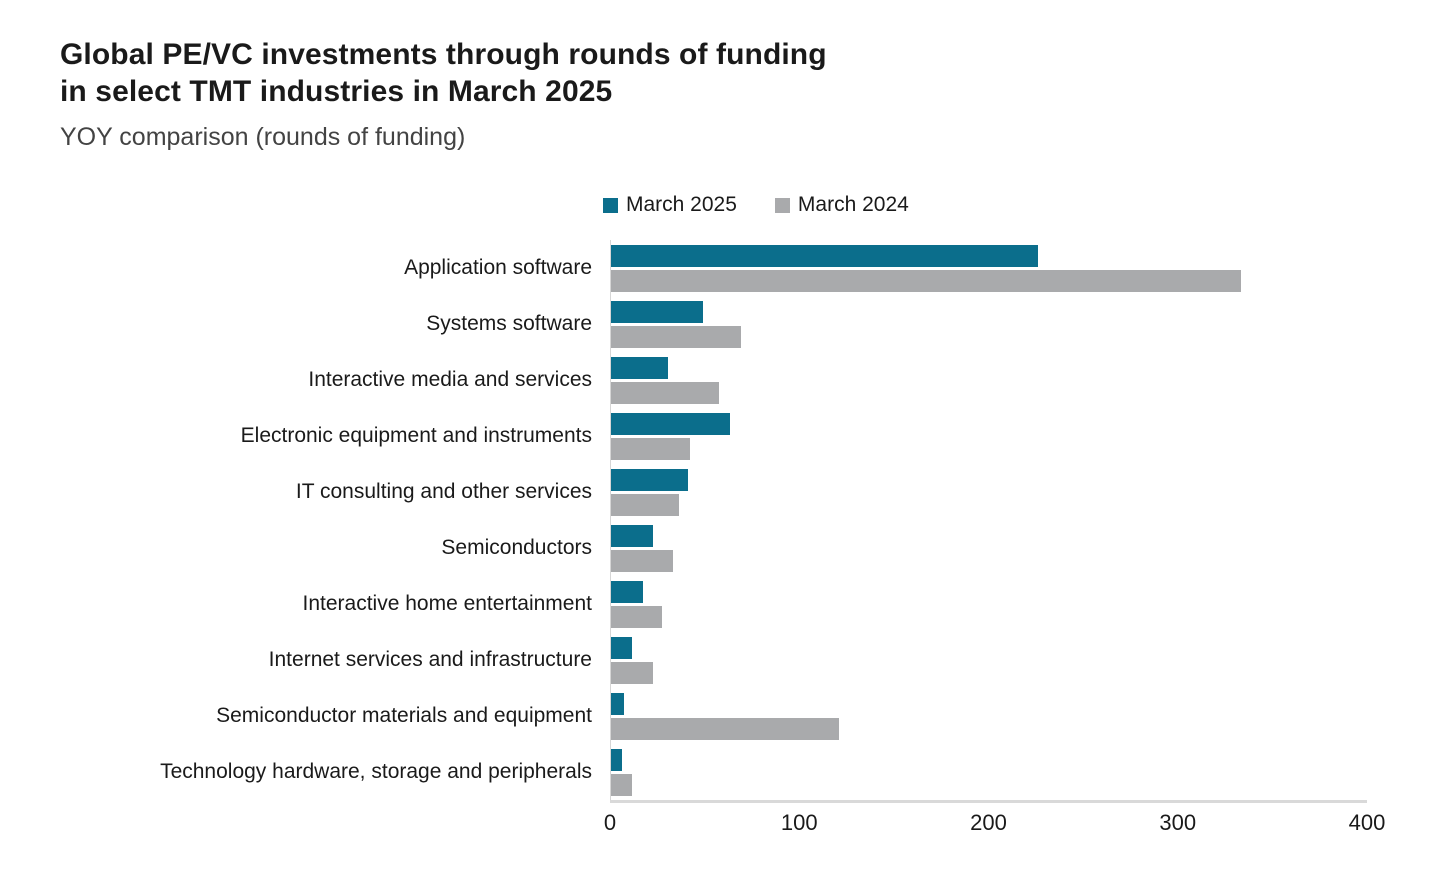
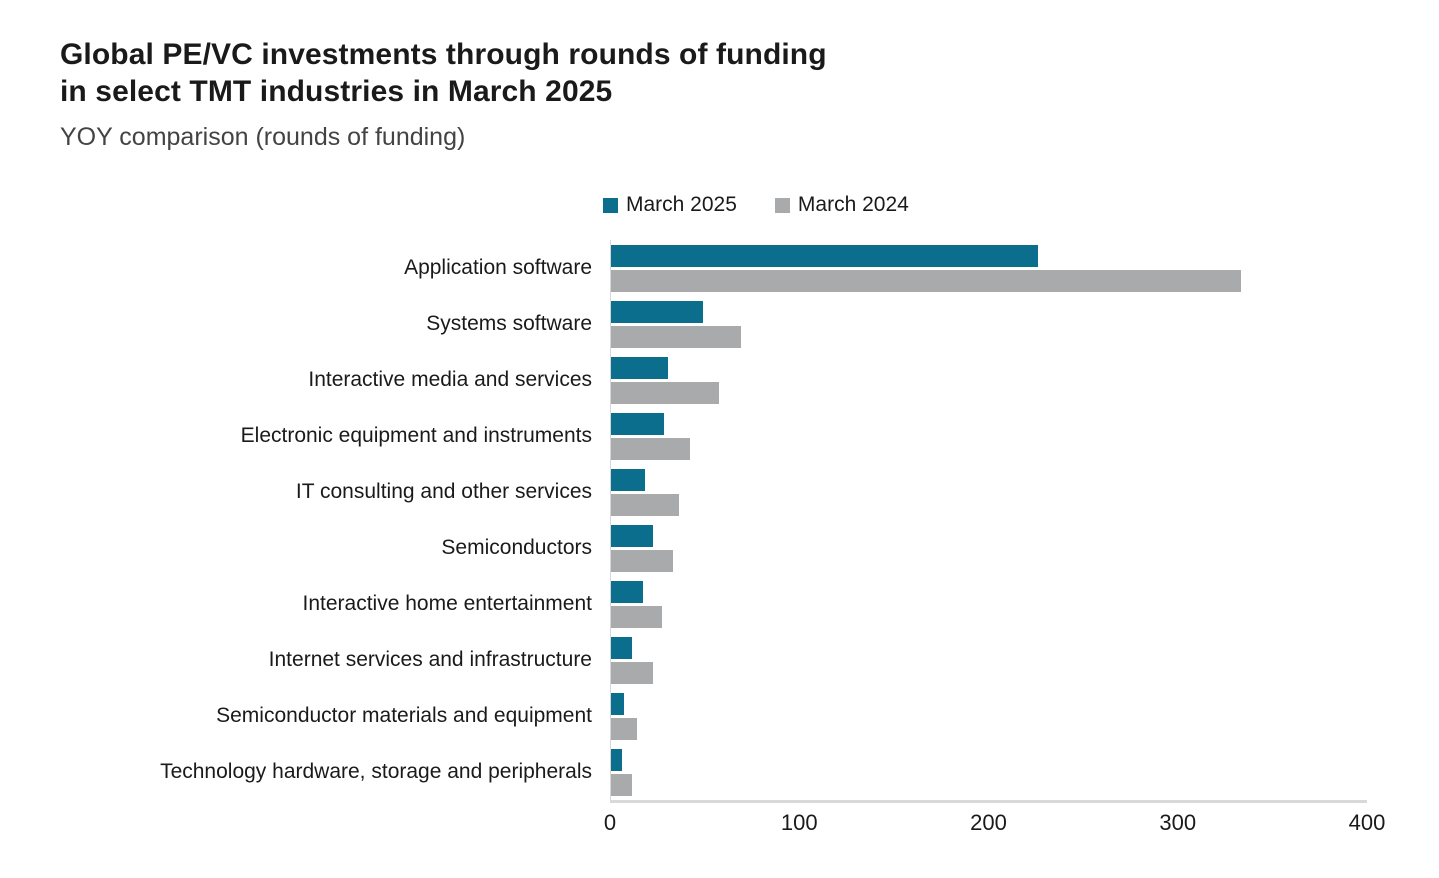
March 2025/Electronic equipment and instruments: 63 -> 28
March 2025/IT consulting and other services: 41 -> 18
March 2024/Semiconductor materials and equipment: 121 -> 14
